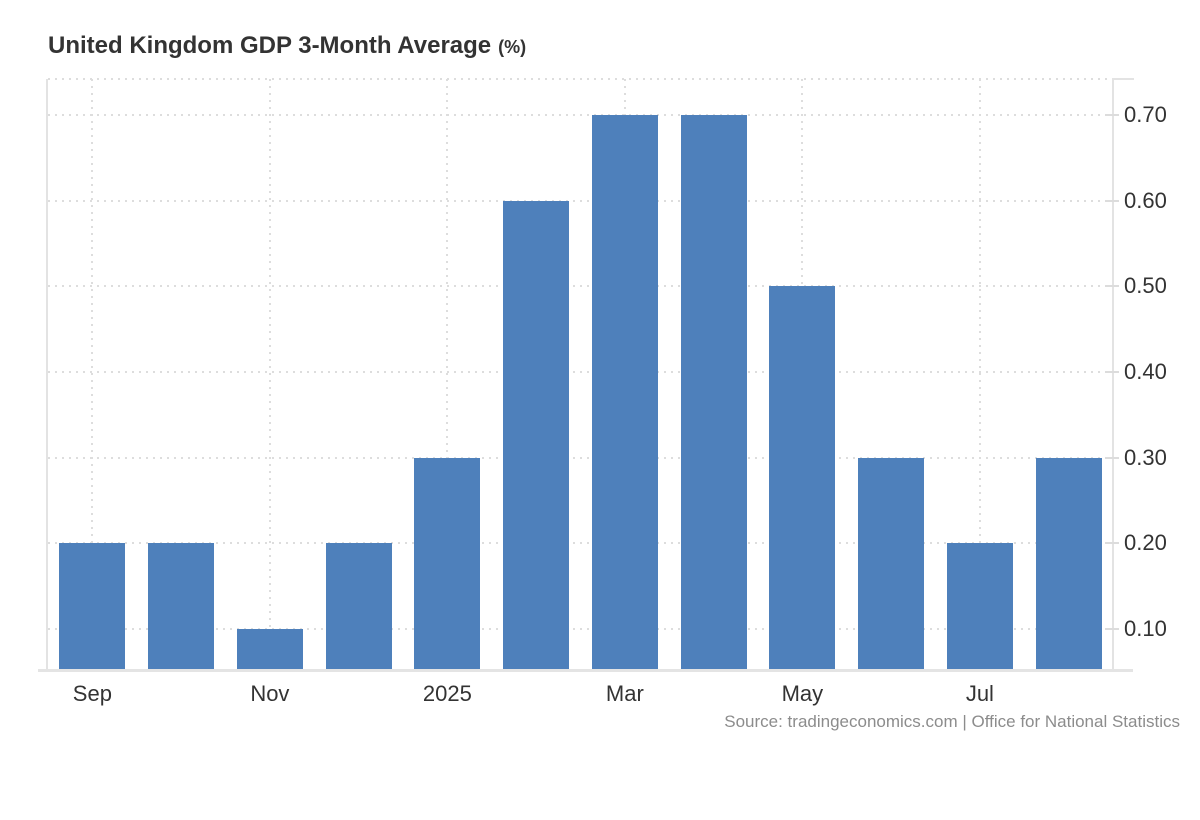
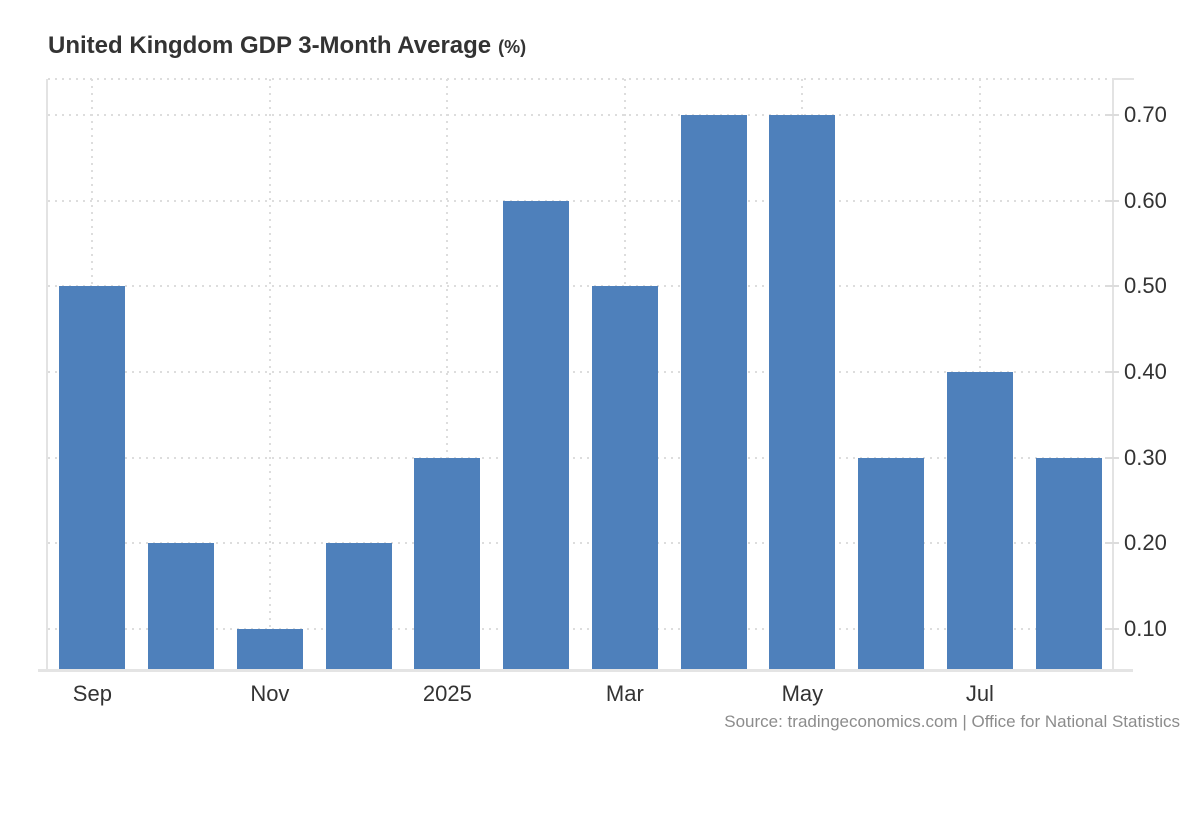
Sep: 0.2 -> 0.5
Mar: 0.7 -> 0.5
May: 0.5 -> 0.7
Jul: 0.2 -> 0.4
